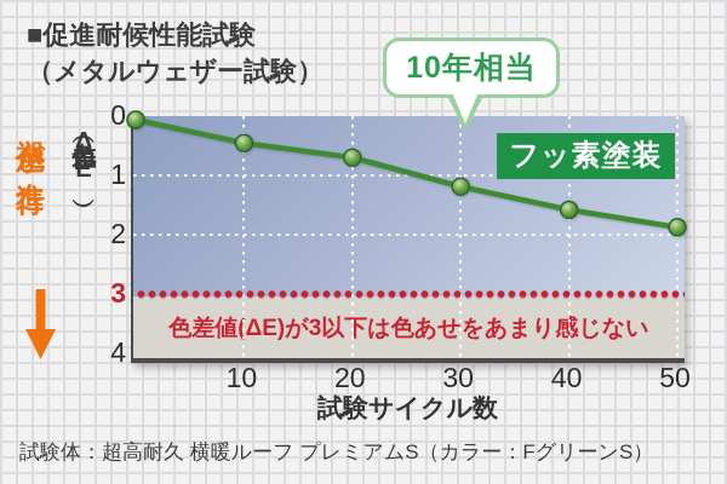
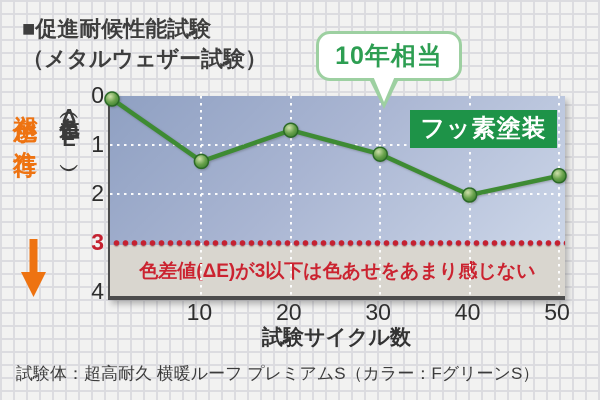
10: 0.4 -> 1.3
40: 1.6 -> 2.0
50: 1.9 -> 1.6
